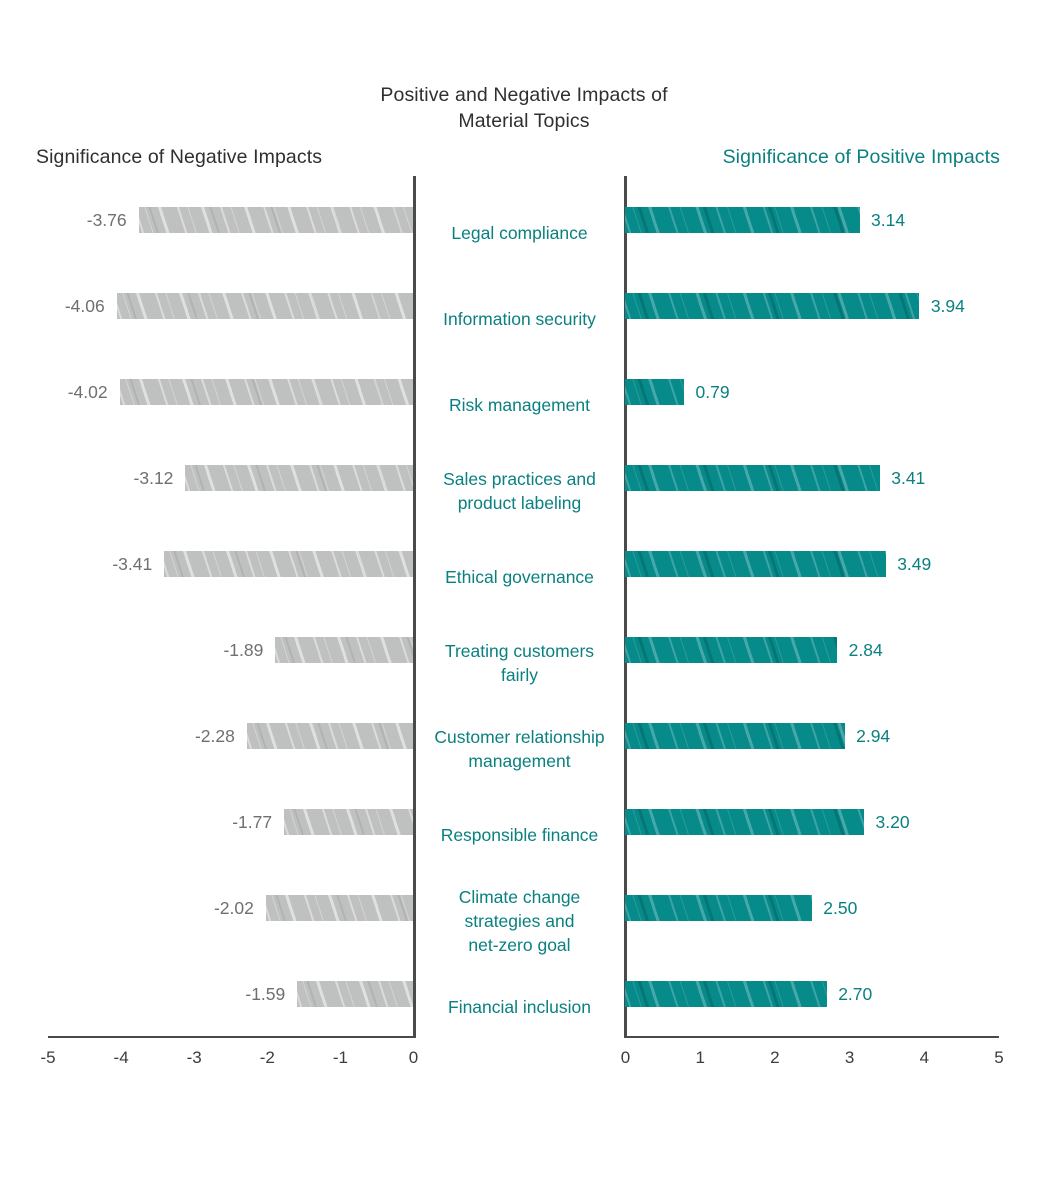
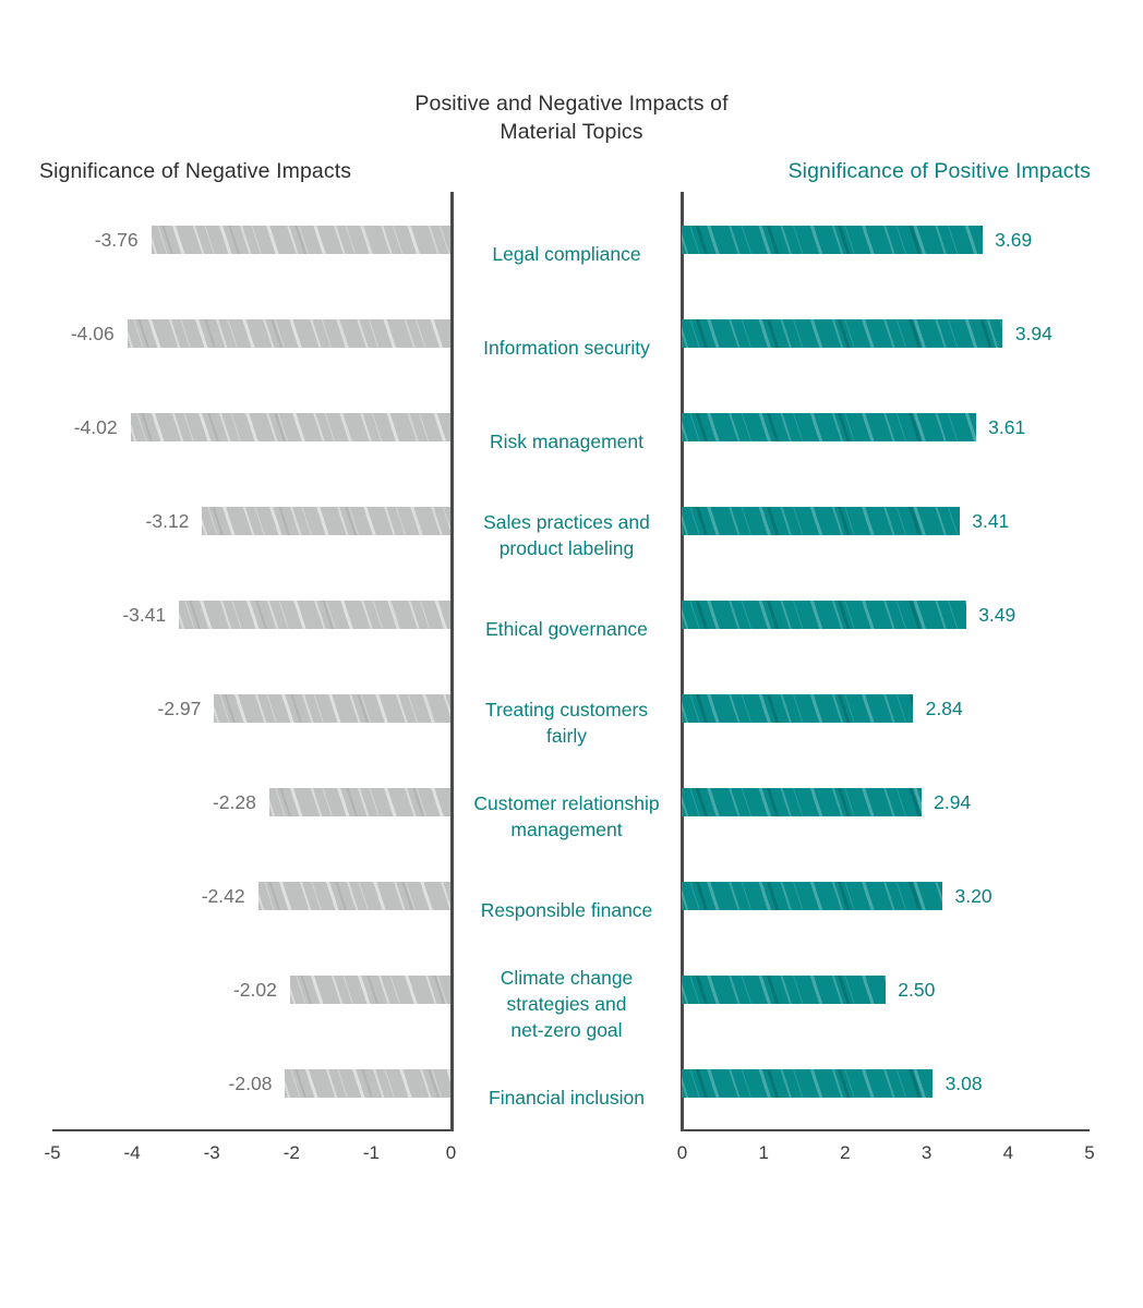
Significance of Positive Impacts/Legal compliance: 3.14 -> 3.69
Significance of Positive Impacts/Risk management: 0.79 -> 3.61
Significance of Negative Impacts/Treating customers fairly: -1.89 -> -2.97
Significance of Negative Impacts/Responsible finance: -1.77 -> -2.42
Significance of Negative Impacts/Financial inclusion: -1.59 -> -2.08
Significance of Positive Impacts/Financial inclusion: 2.70 -> 3.08
